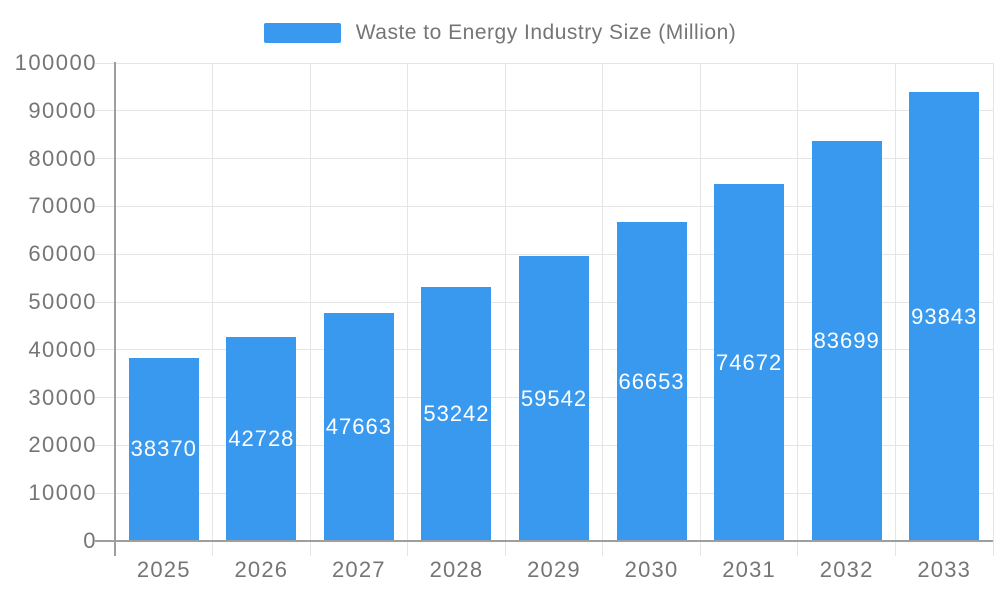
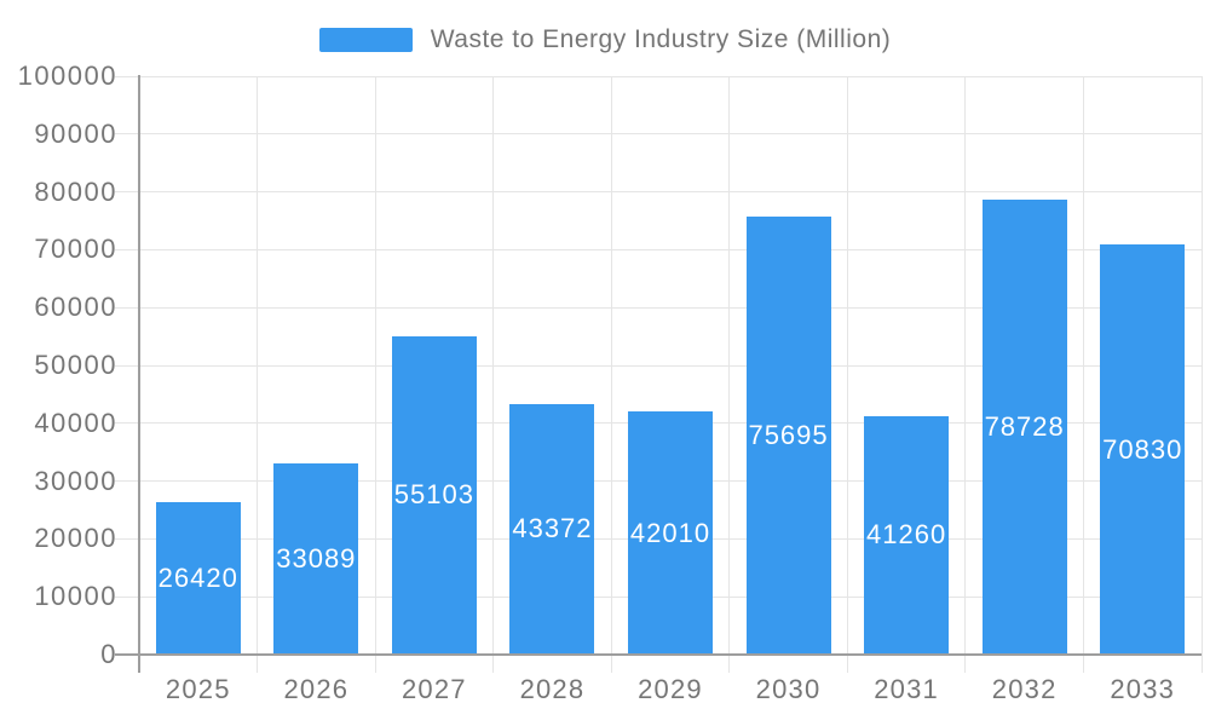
2025: 38370 -> 26420
2026: 42728 -> 33089
2027: 47663 -> 55103
2028: 53242 -> 43372
2029: 59542 -> 42010
2030: 66653 -> 75695
2031: 74672 -> 41260
2032: 83699 -> 78728
2033: 93843 -> 70830
